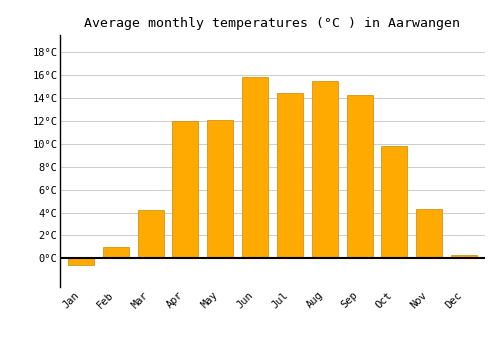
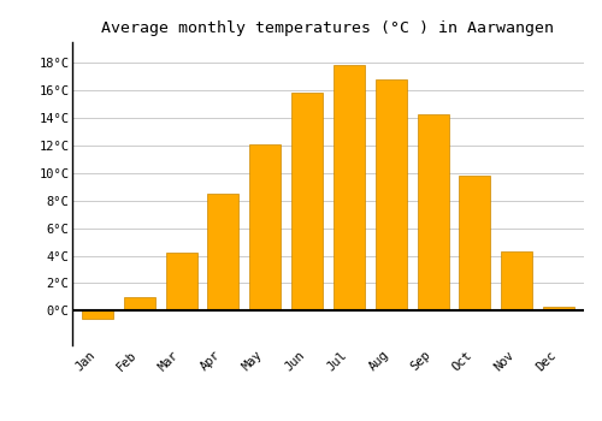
Apr: 12.0°C -> 8.5°C
Jul: 14.4°C -> 17.8°C
Aug: 15.5°C -> 16.8°C
